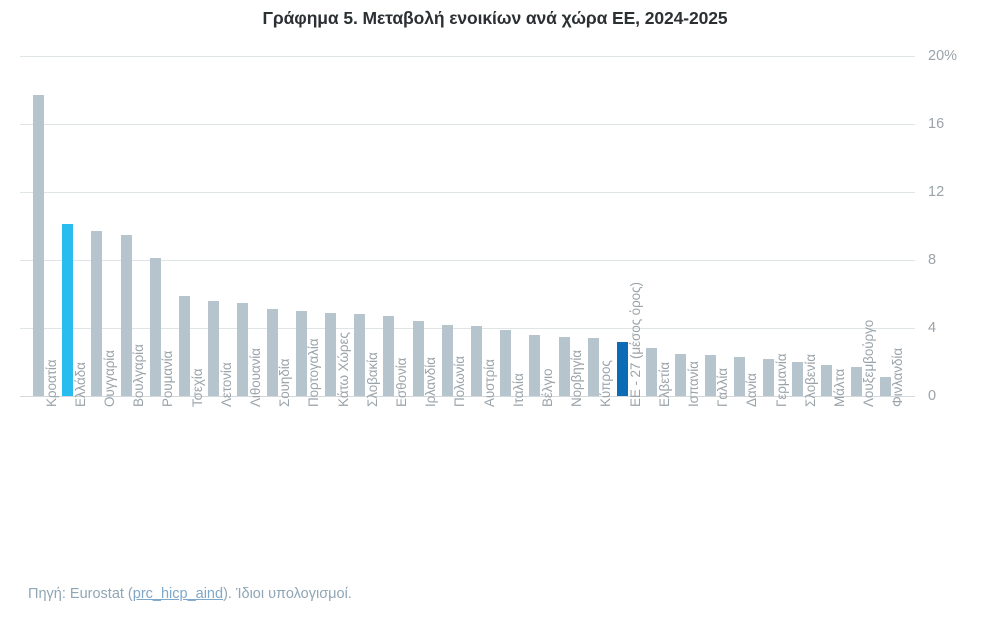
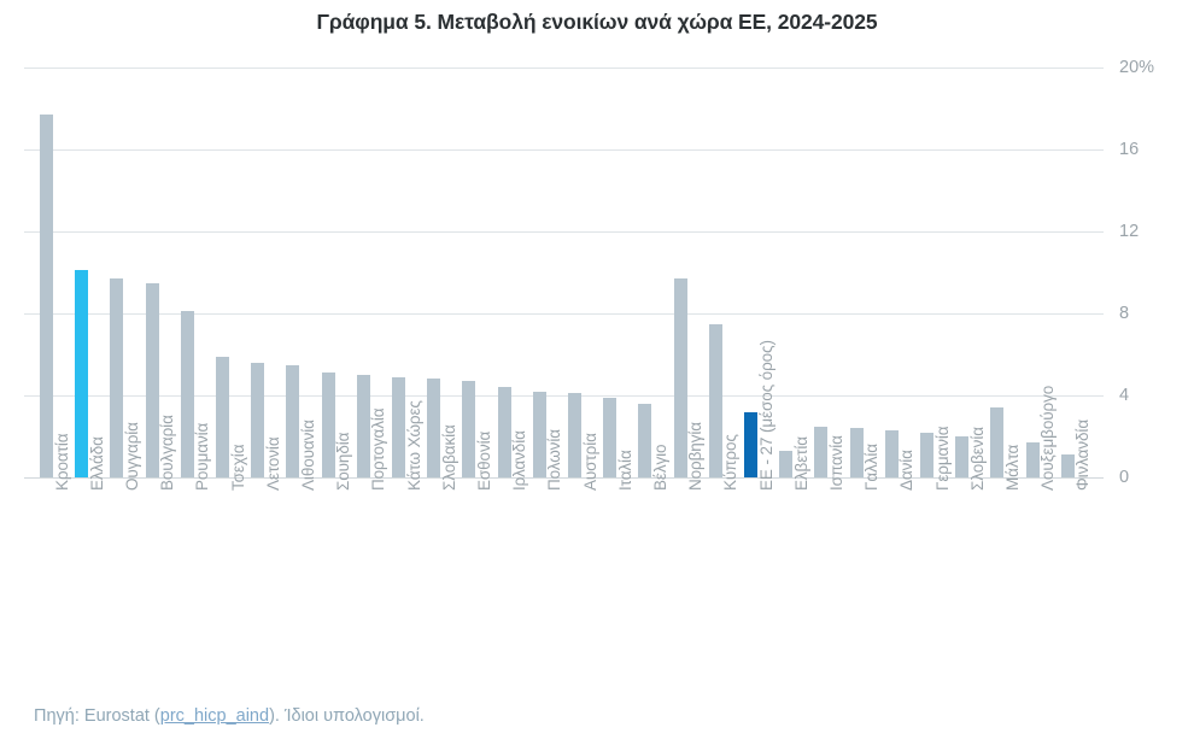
Νορβηγία: 3.5% -> 9.7%
Κύπρος: 3.4% -> 7.5%
Ελβετία: 2.8% -> 1.3%
Μάλτα: 1.8% -> 3.4%
